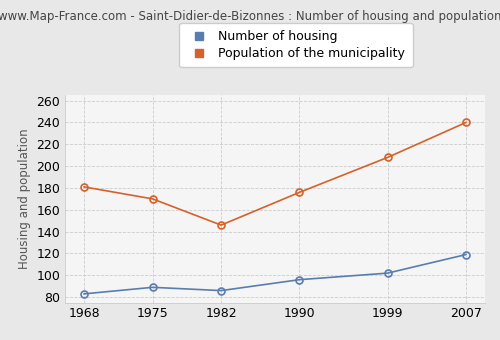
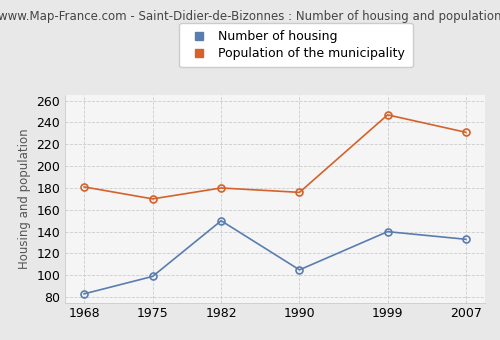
Number of housing/1975: 89 -> 99
Number of housing/1982: 86 -> 150
Population of the municipality/1982: 146 -> 180
Number of housing/1990: 96 -> 105
Number of housing/1999: 102 -> 140
Population of the municipality/1999: 208 -> 247
Number of housing/2007: 119 -> 133
Population of the municipality/2007: 240 -> 231
